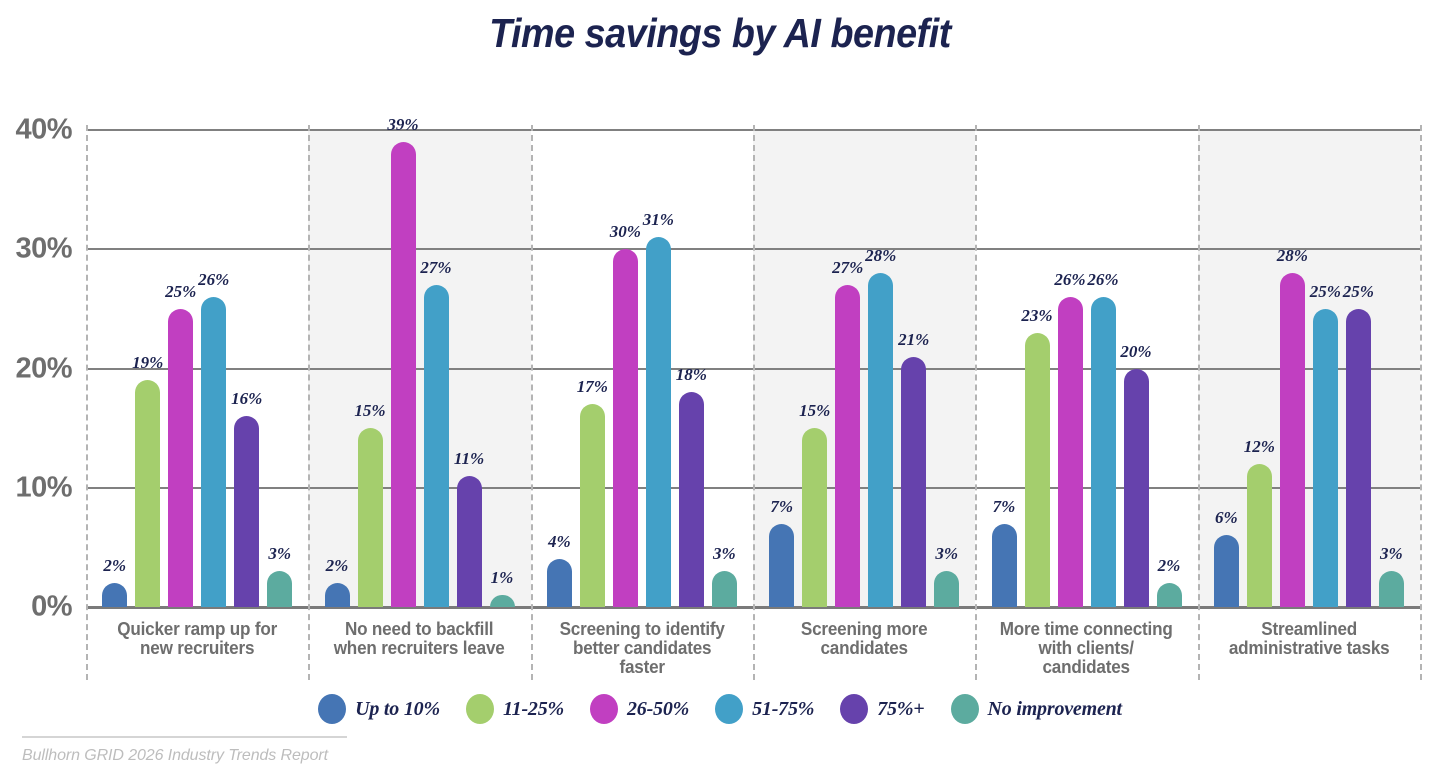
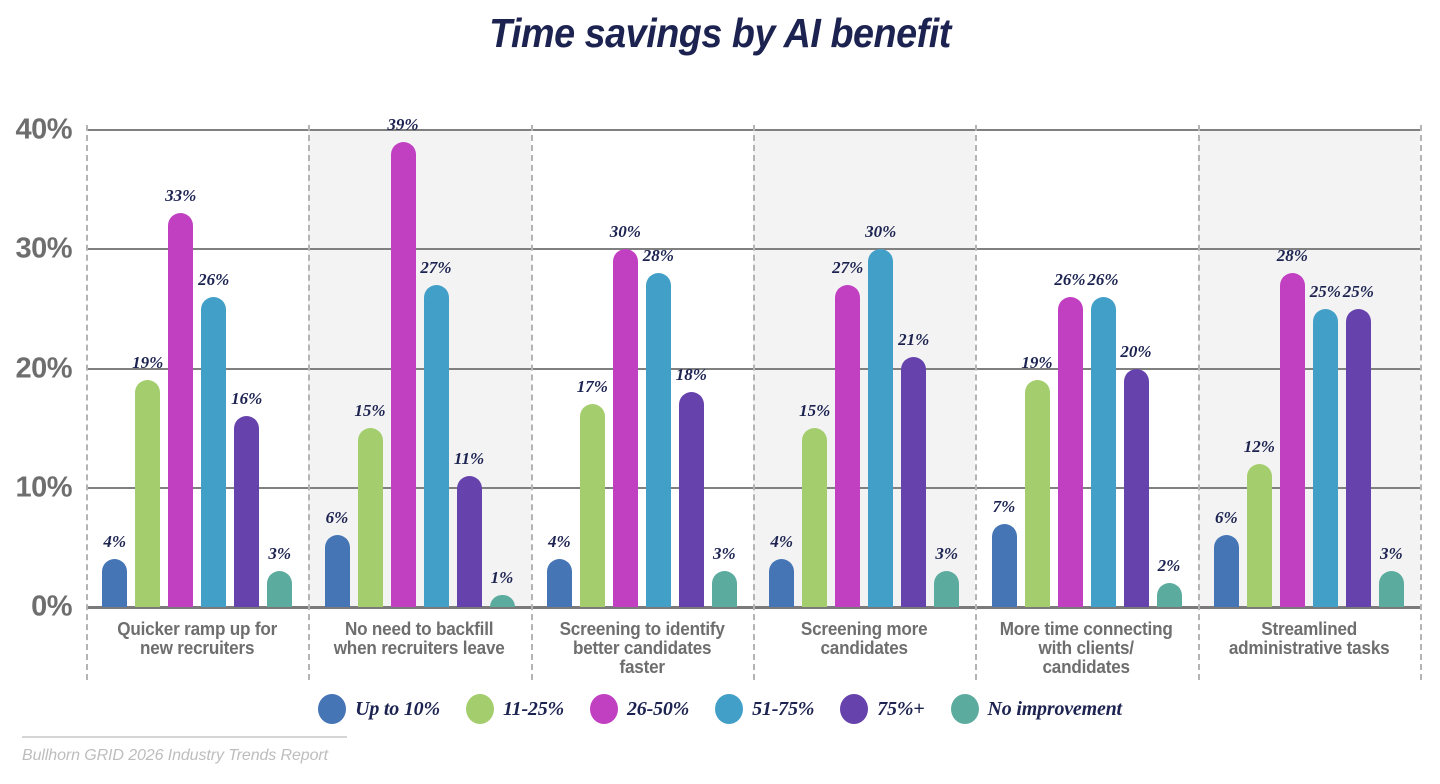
Up to 10%/Quicker ramp up for new recruiters: 2% -> 4%
26-50%/Quicker ramp up for new recruiters: 25% -> 33%
Up to 10%/No need to backfill when recruiters leave: 2% -> 6%
51-75%/Screening to identify better candidates faster: 31% -> 28%
Up to 10%/Screening more candidates: 7% -> 4%
51-75%/Screening more candidates: 28% -> 30%
11-25%/More time connecting with clients/ candidates: 23% -> 19%
